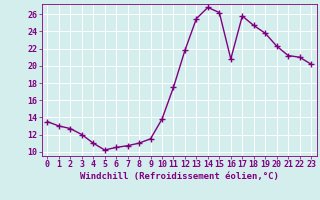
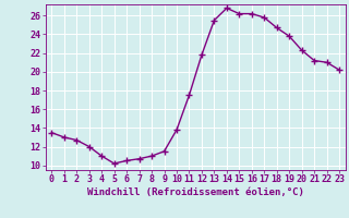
16: 20.8 -> 26.2
